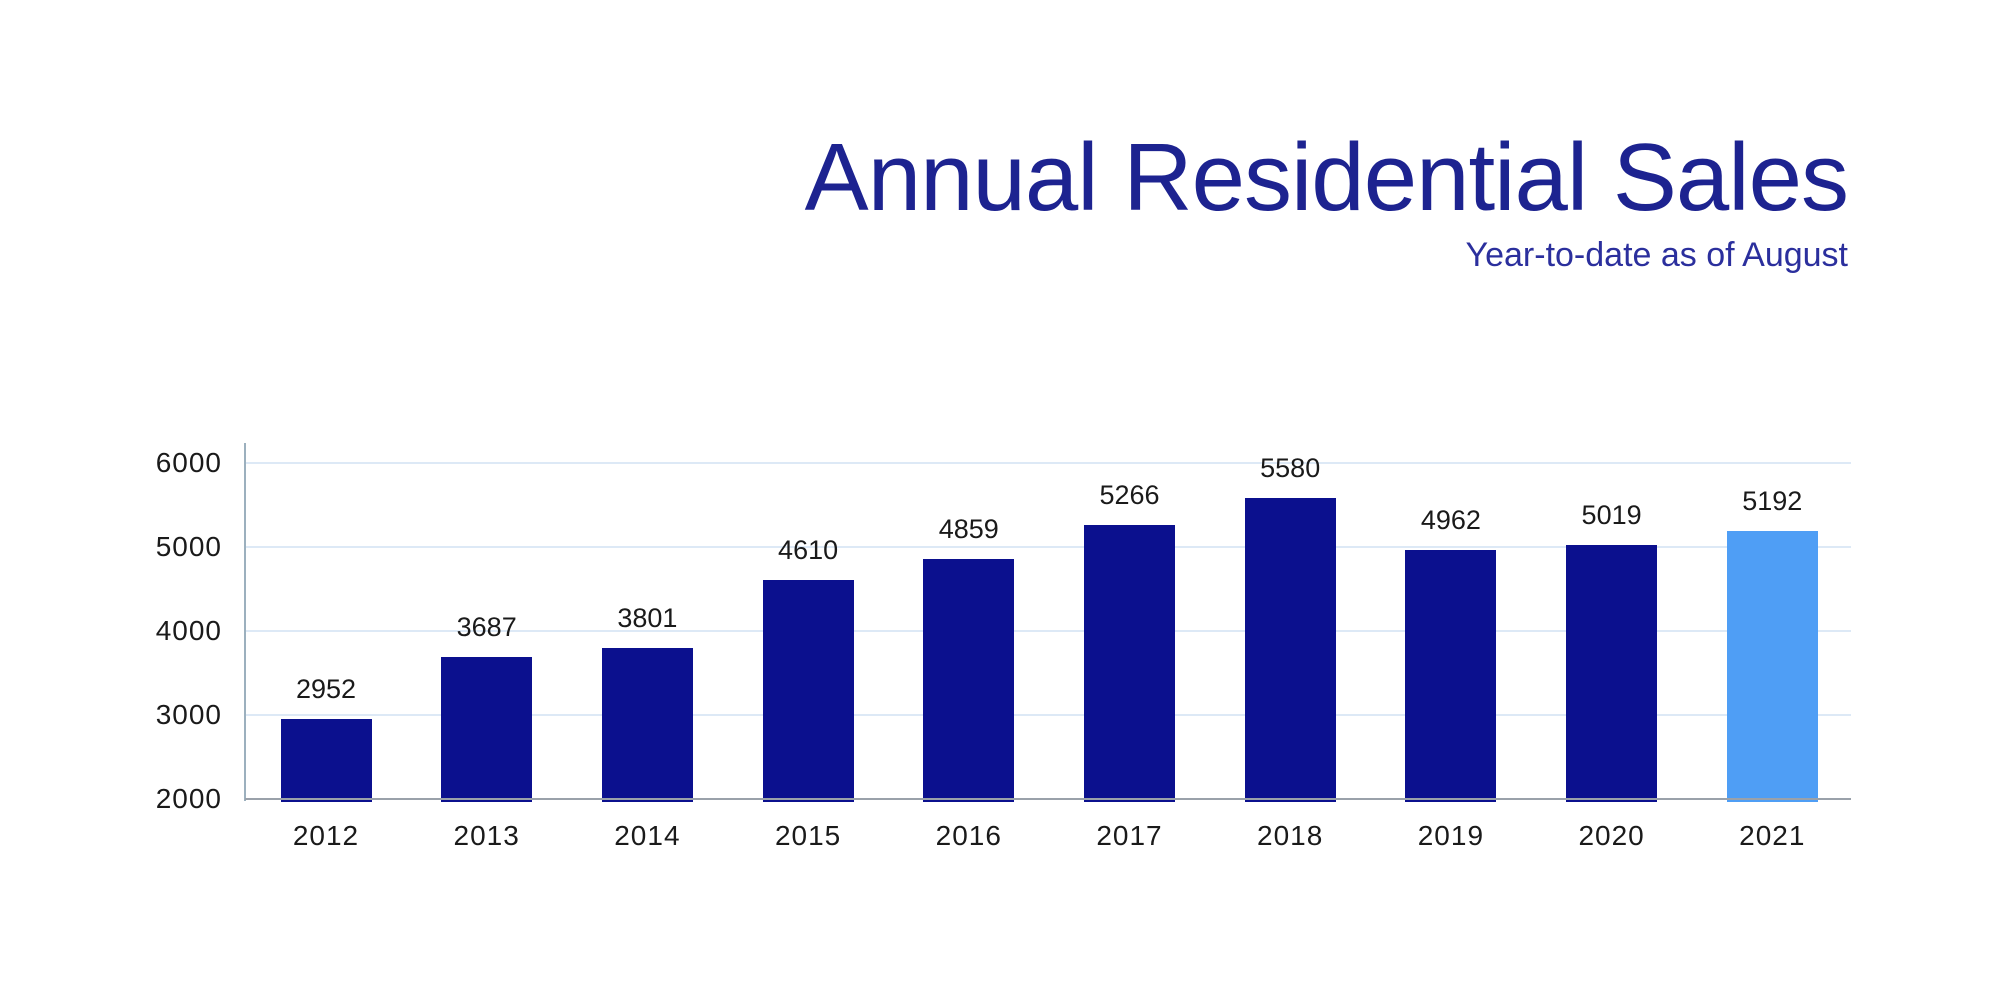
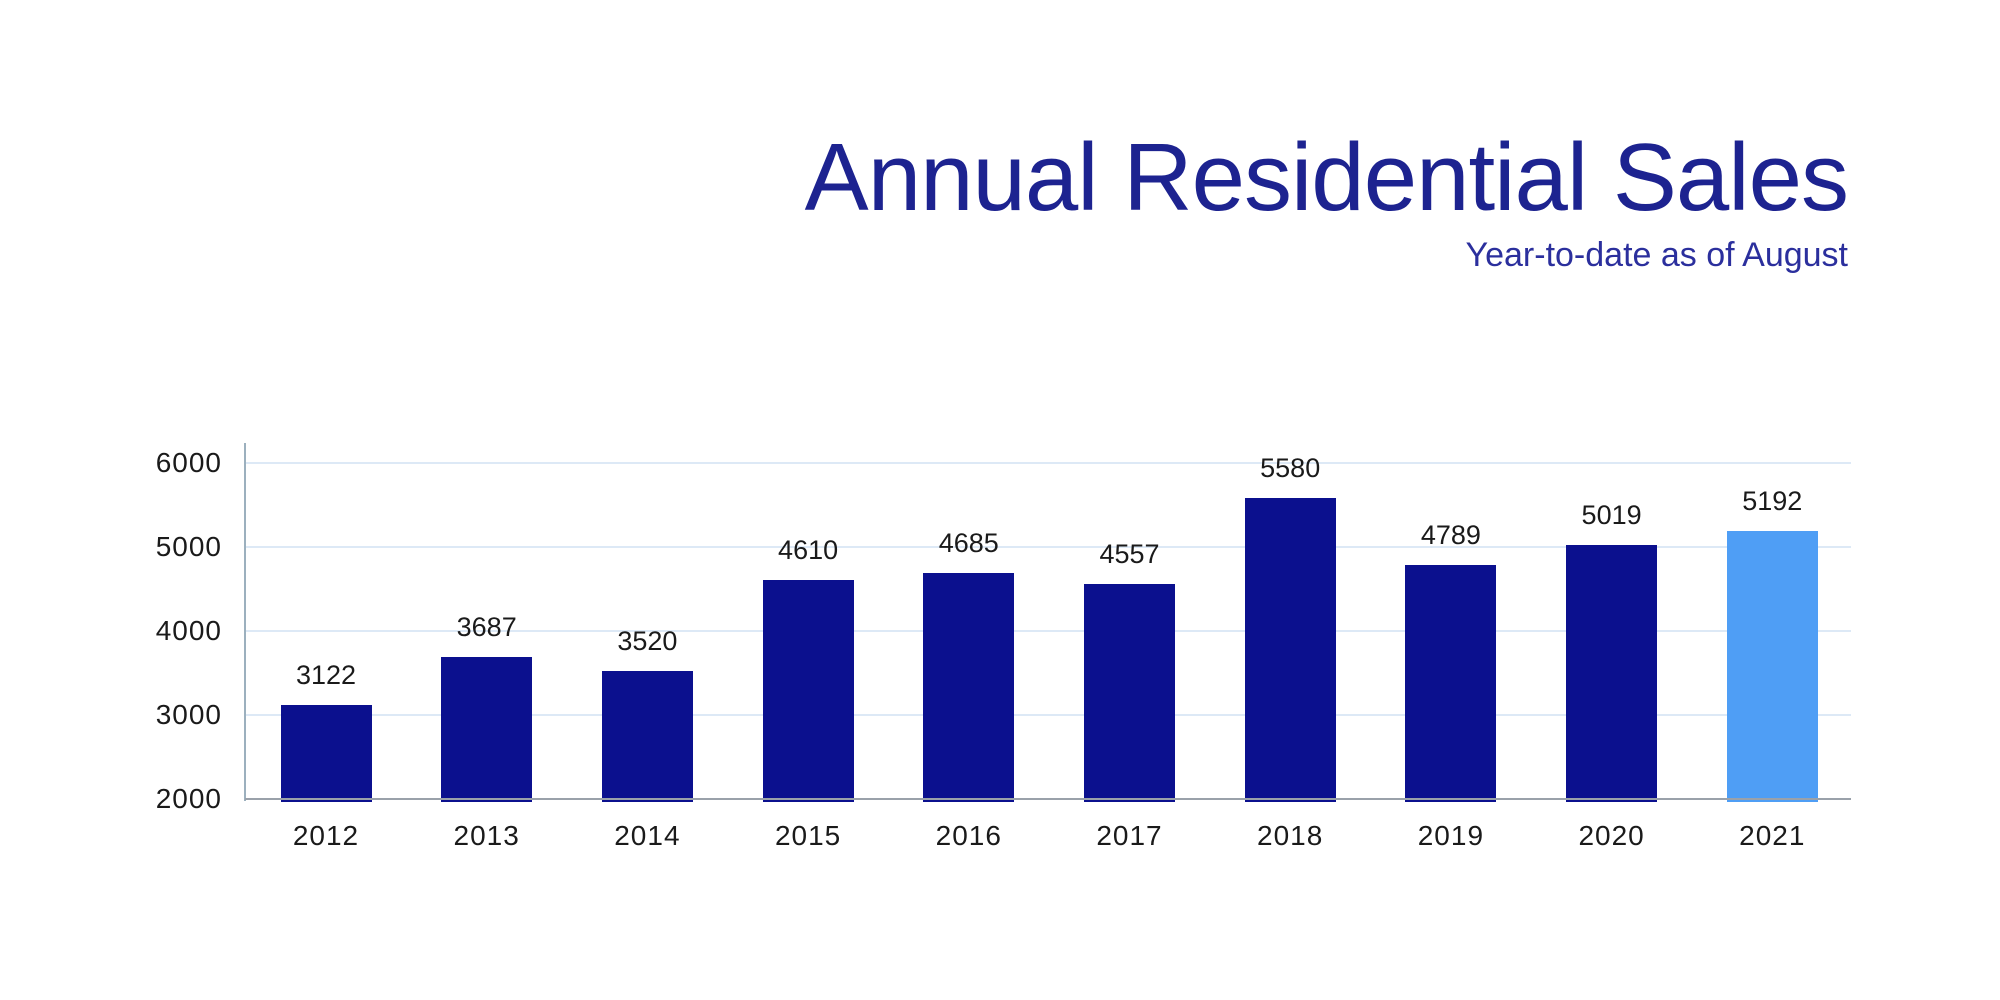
2012: 2952 -> 3122
2014: 3801 -> 3520
2016: 4859 -> 4685
2017: 5266 -> 4557
2019: 4962 -> 4789
